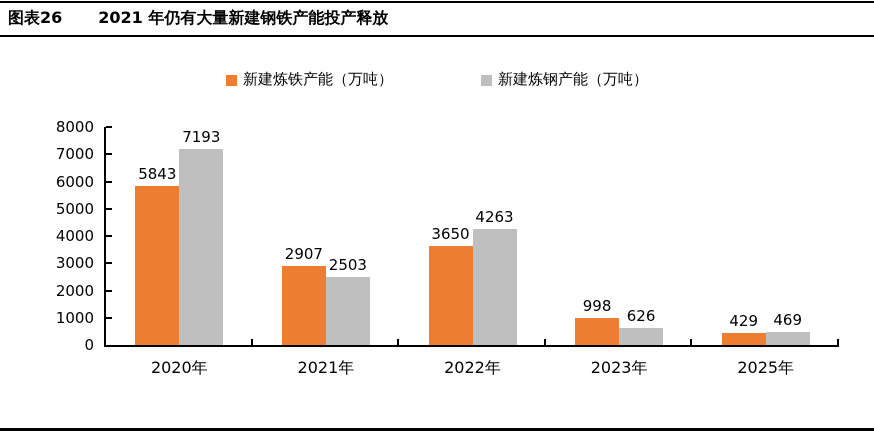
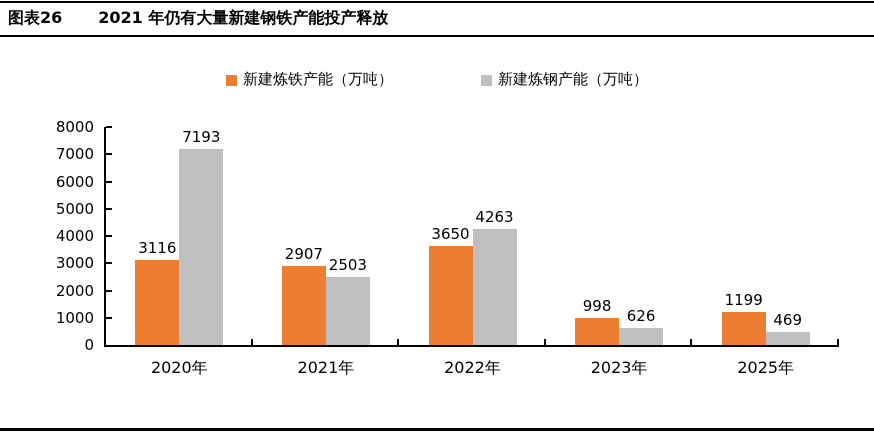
新建炼铁产能（万吨）/2020年: 5843 -> 3116
新建炼铁产能（万吨）/2025年: 429 -> 1199
